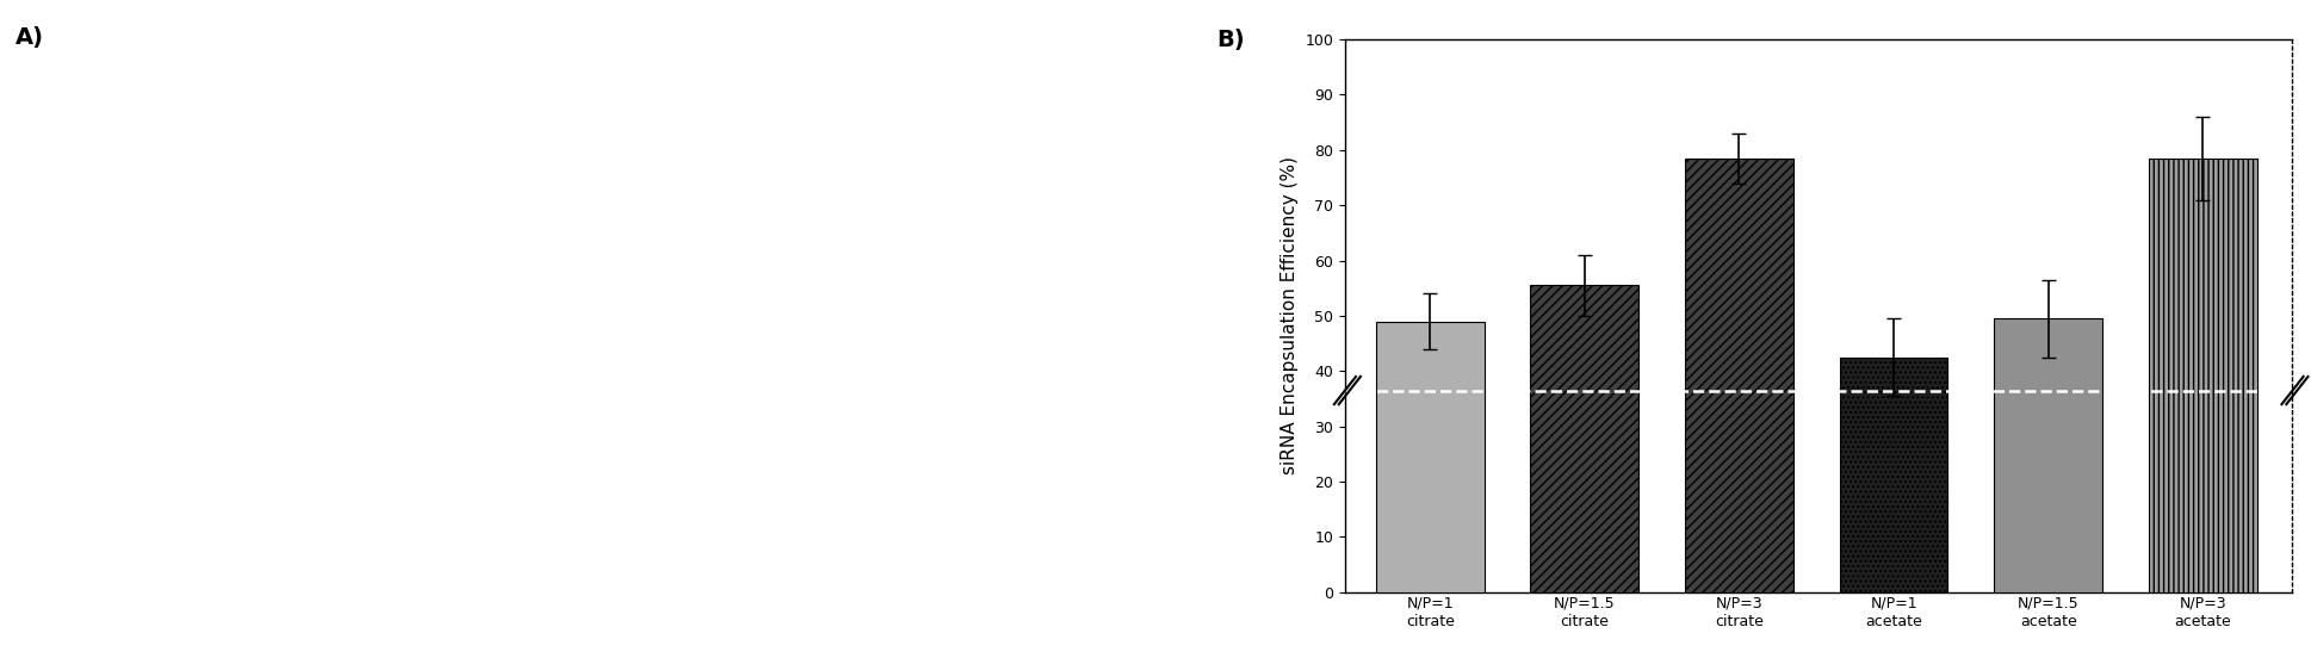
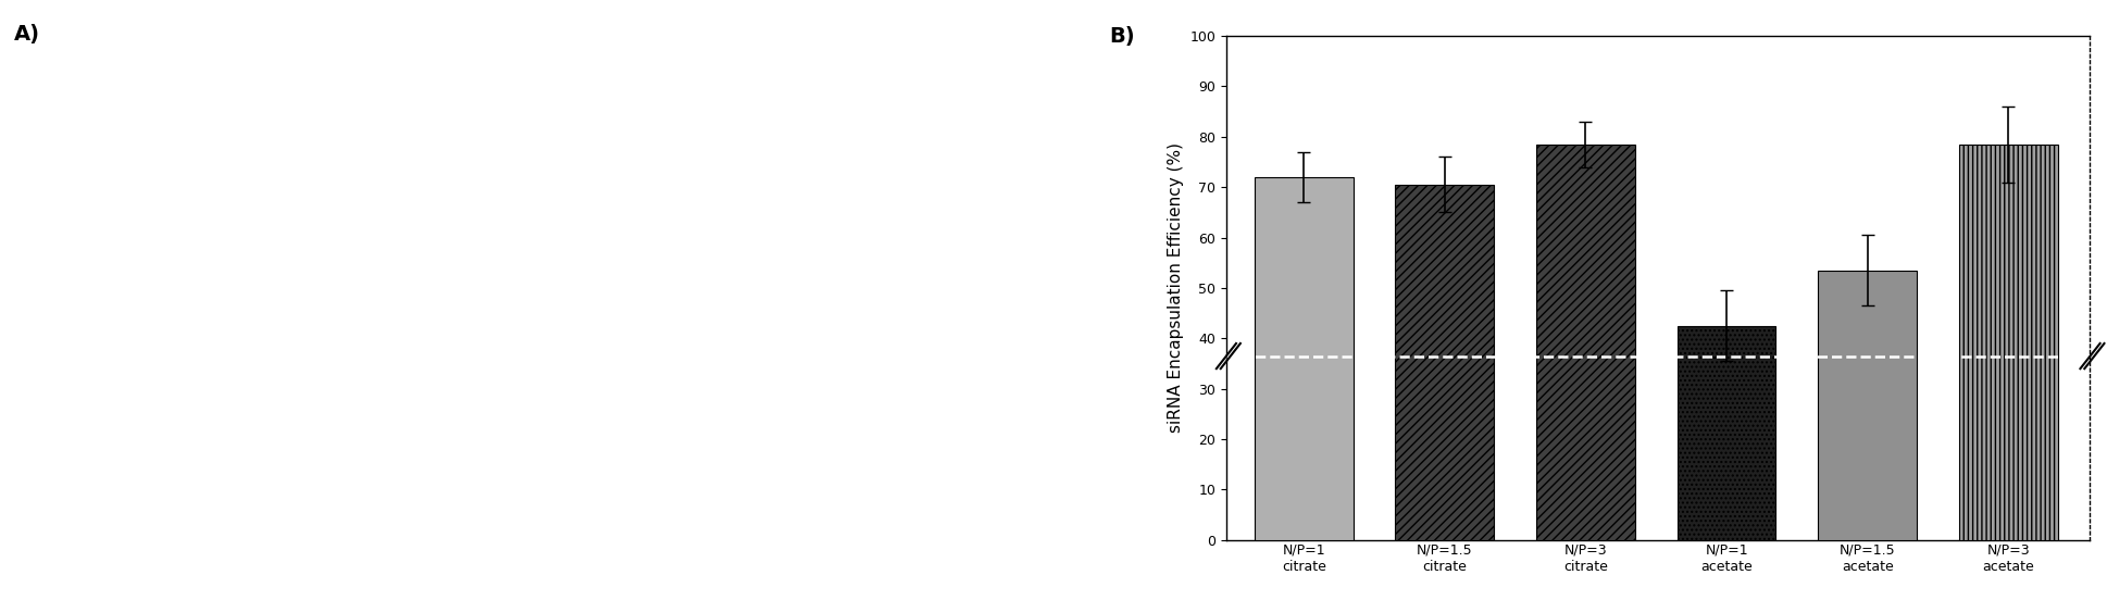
N/P=1 citrate: 49.0 -> 72.0
N/P=1.5 citrate: 55.5 -> 70.5
N/P=1.5 acetate: 49.5 -> 53.5
